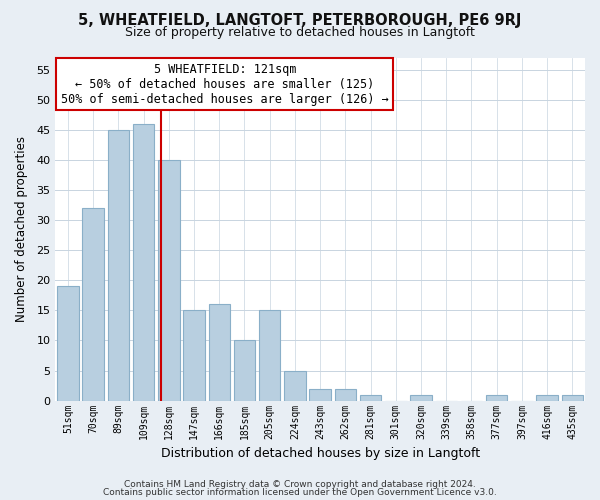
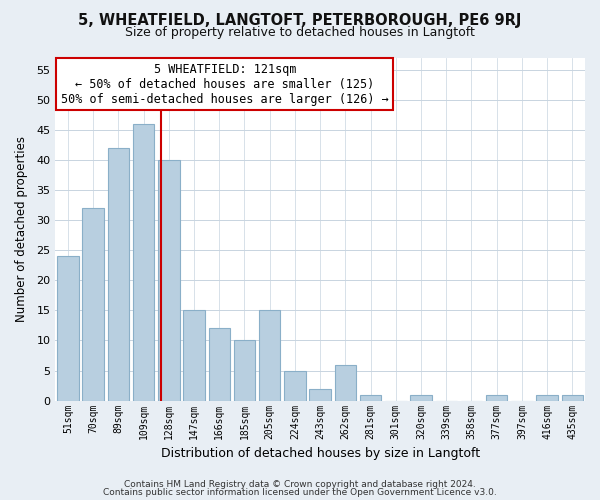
51sqm: 19 -> 24
89sqm: 45 -> 42
166sqm: 16 -> 12
262sqm: 2 -> 6
